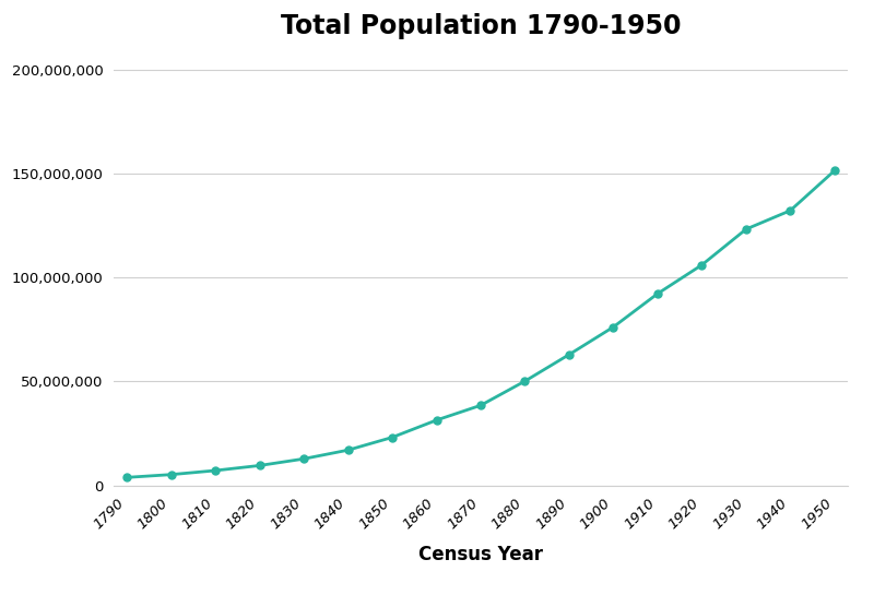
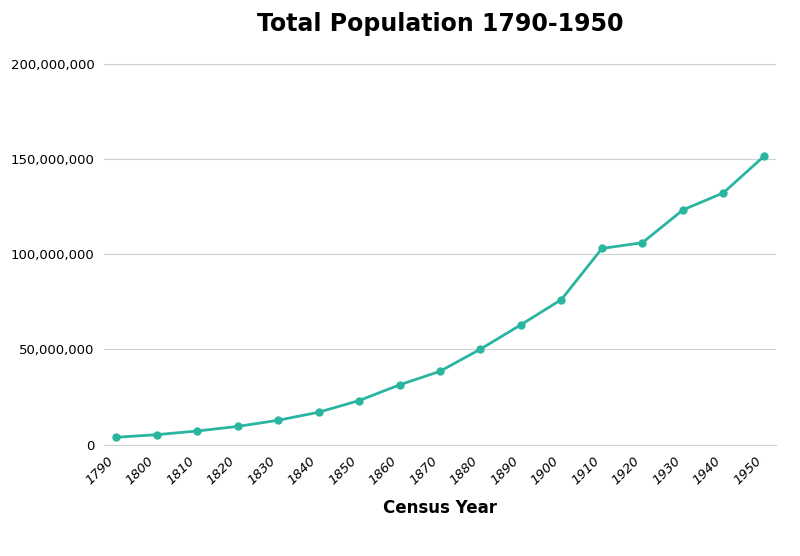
1910: 92,000,000 -> 103,000,000
